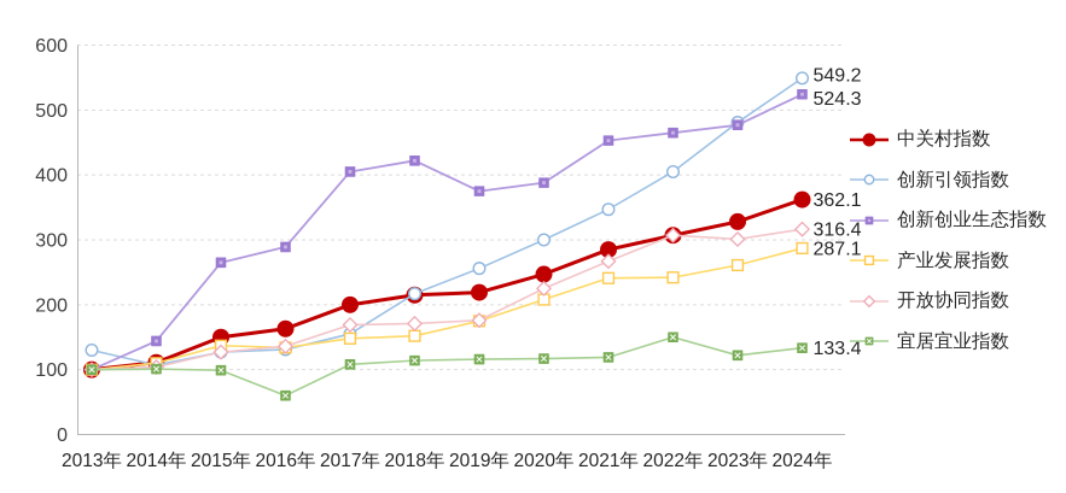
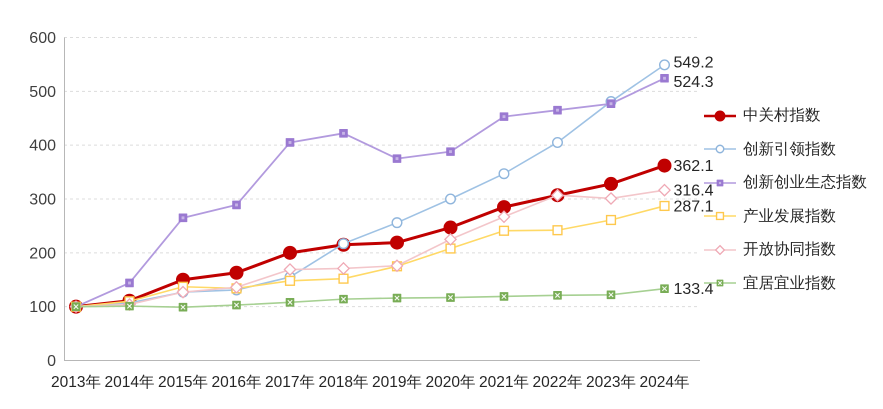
创新引领指数/2013年: 130 -> 100
宜居宜业指数/2016年: 60 -> 100
宜居宜业指数/2022年: 150 -> 120
